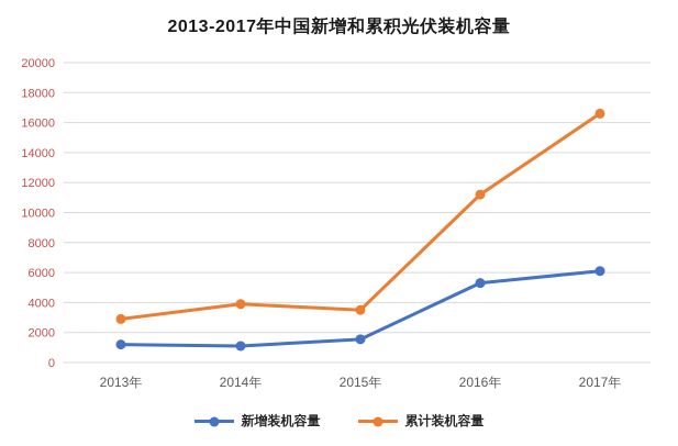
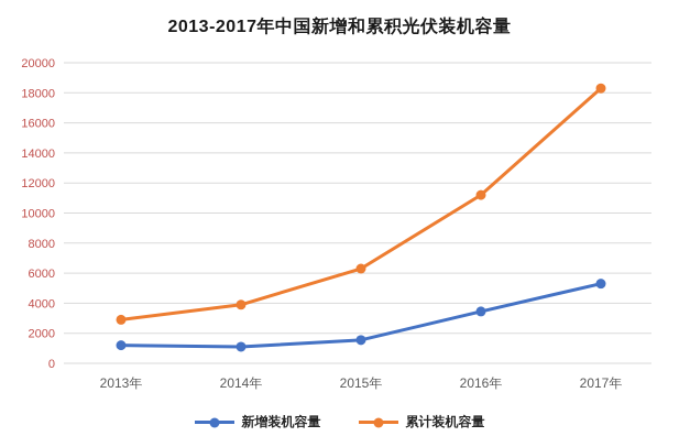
累计装机容量/2015年: 3500 -> 6300
新增装机容量/2016年: 5300 -> 3400
新增装机容量/2017年: 6100 -> 5300
累计装机容量/2017年: 16600 -> 18300
